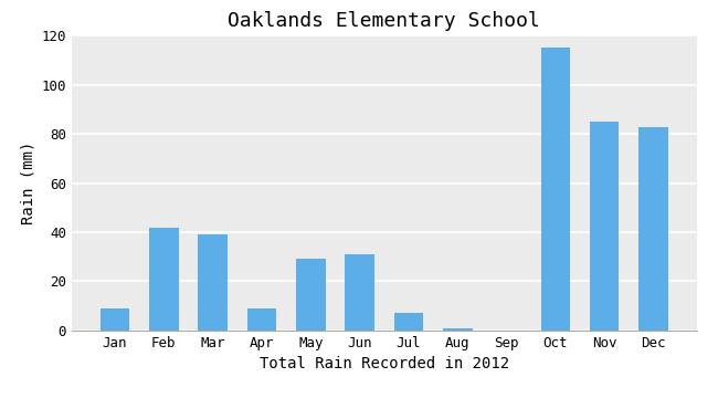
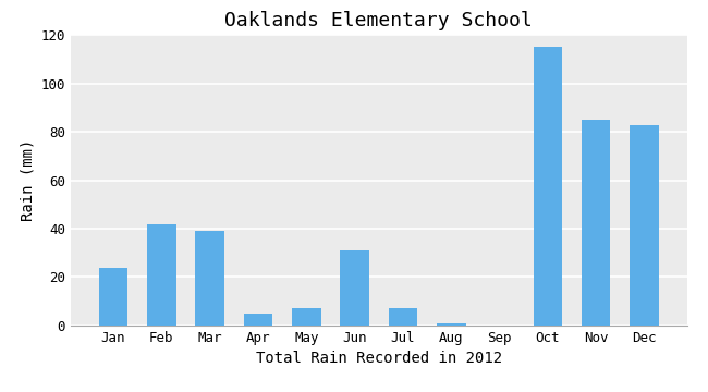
Jan: 9 -> 24
Apr: 9 -> 5
May: 29 -> 7
